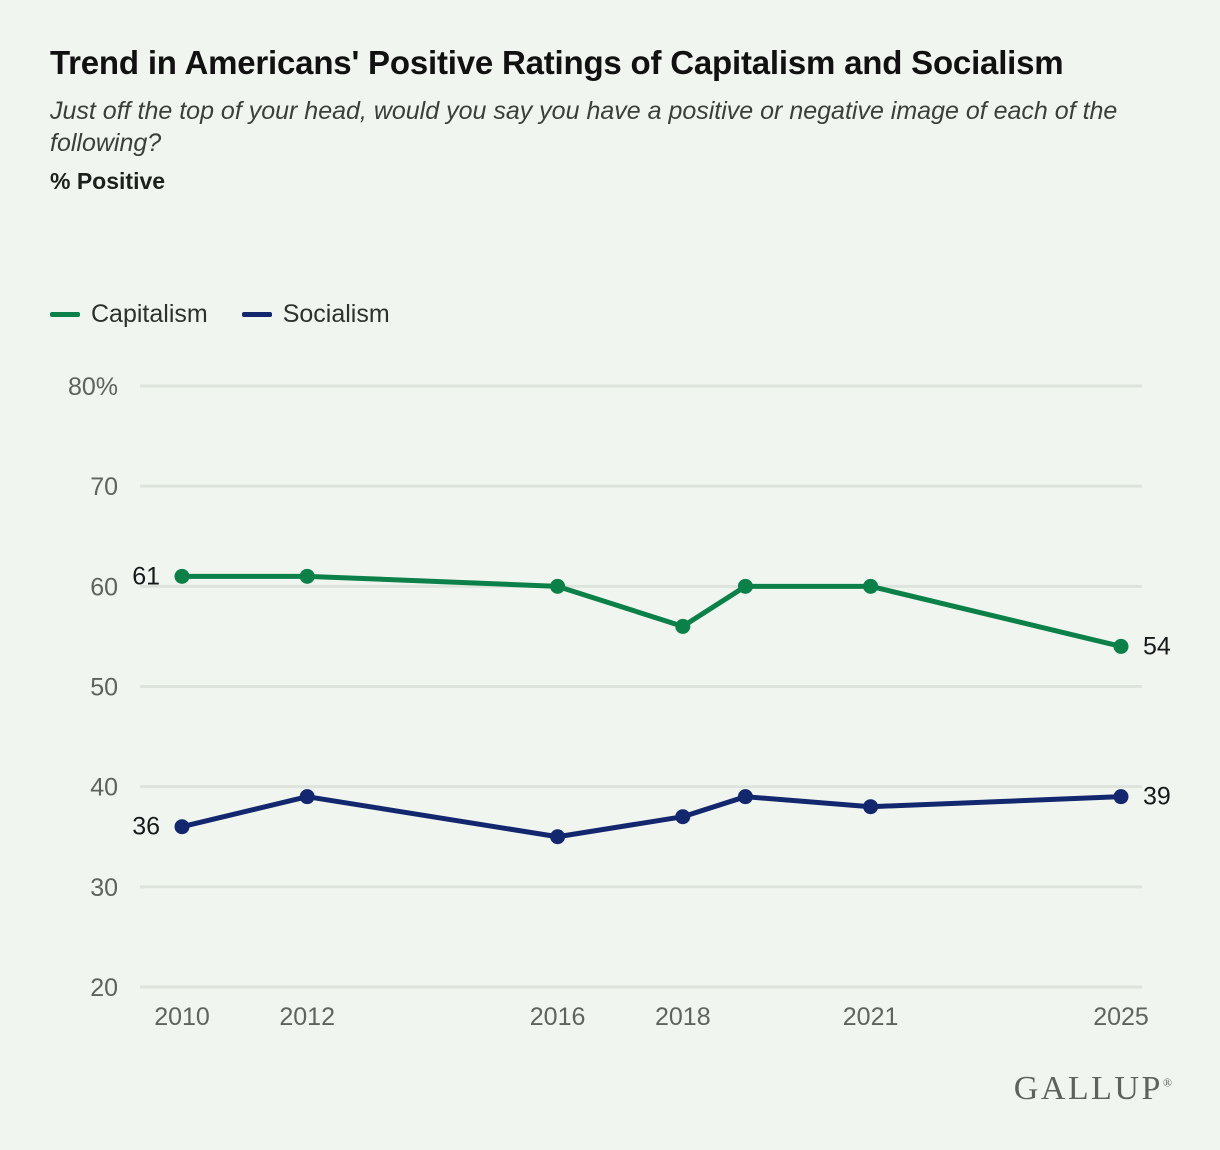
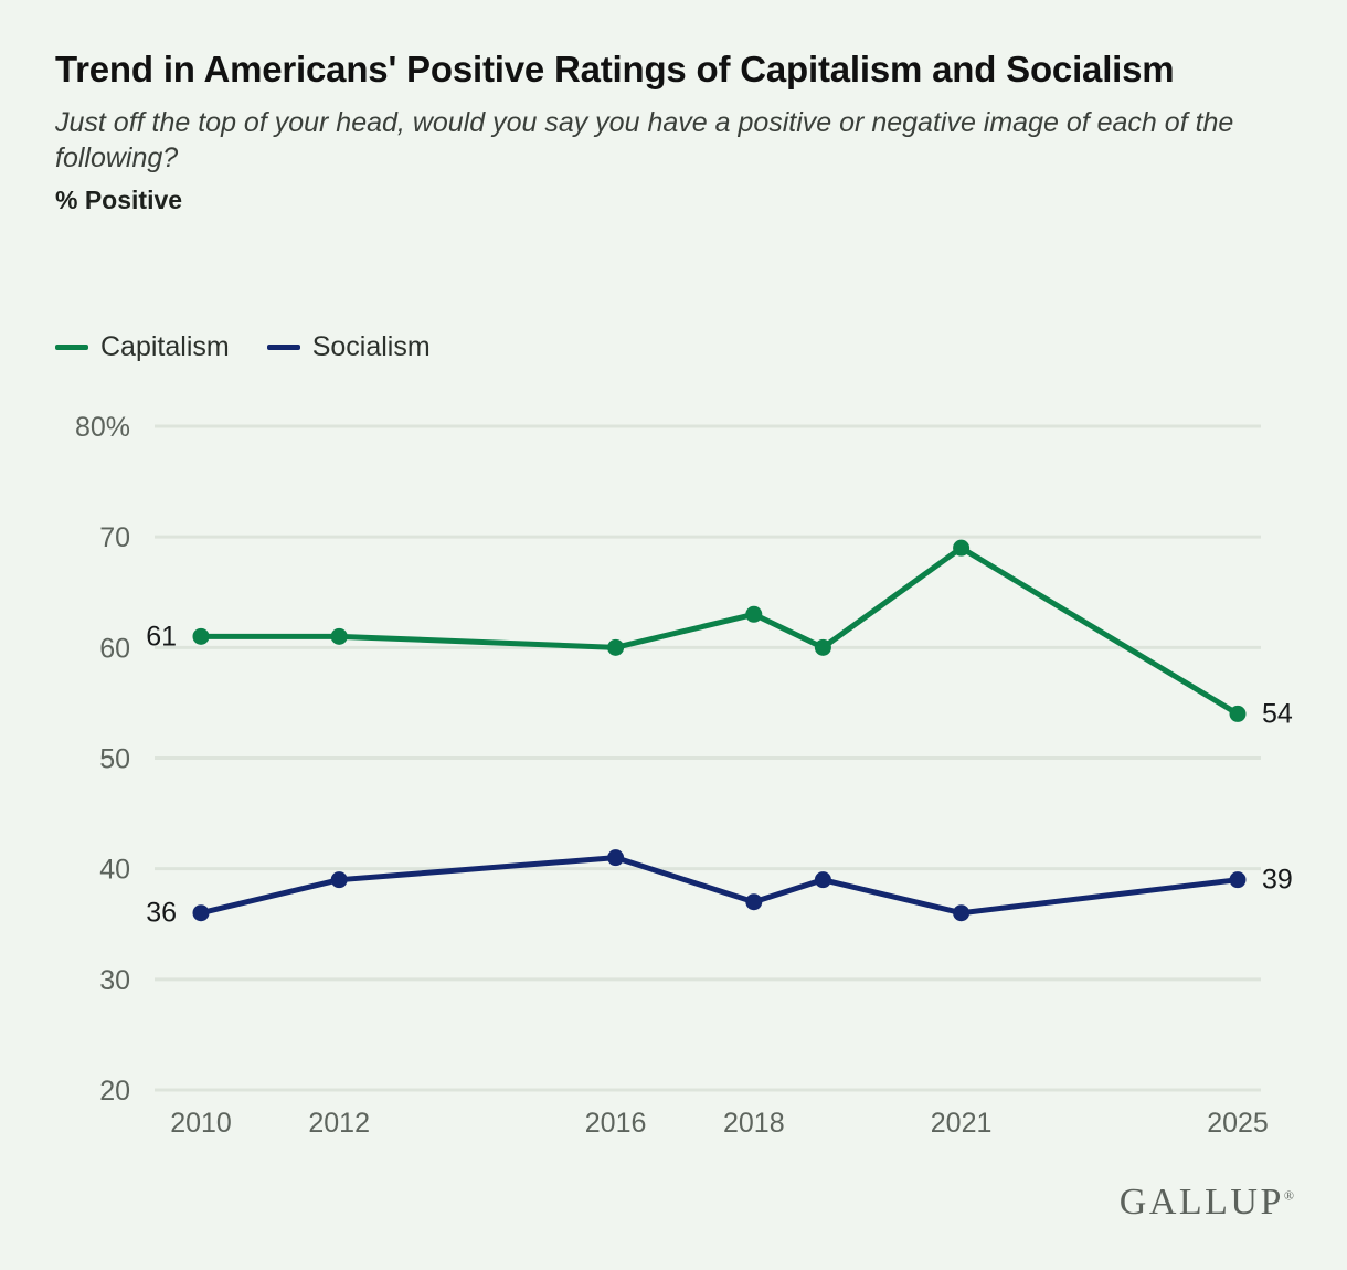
Socialism/2016: 35% -> 41%
Capitalism/2018: 56% -> 63%
Capitalism/2021: 60% -> 69%
Socialism/2021: 38% -> 36%
